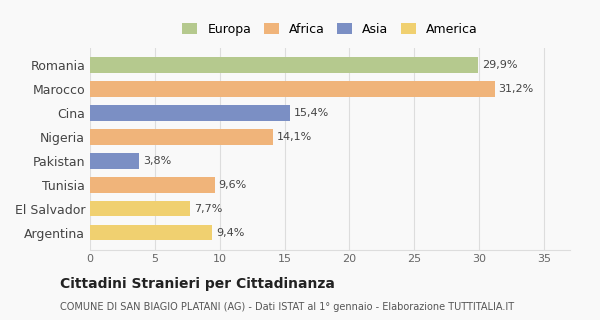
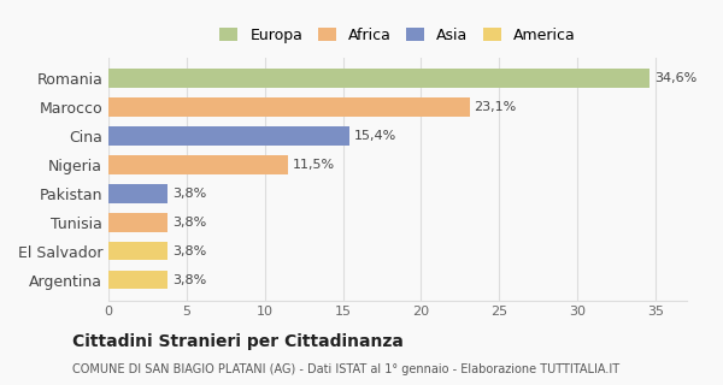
Romania: 29,9% -> 34,6%
Marocco: 31,2% -> 23,1%
Nigeria: 14,1% -> 11,5%
Tunisia: 9,6% -> 3,8%
El Salvador: 7,7% -> 3,8%
Argentina: 9,4% -> 3,8%
